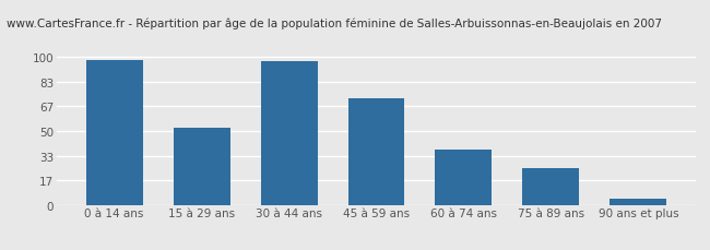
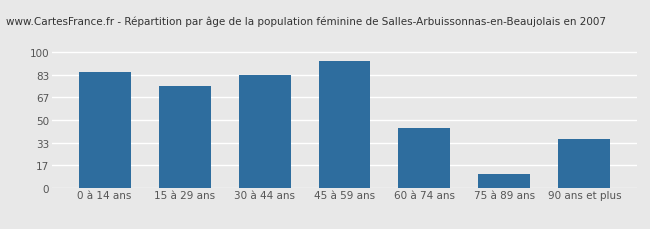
0 à 14 ans: 98 -> 85
15 à 29 ans: 52 -> 75
30 à 44 ans: 97 -> 83
45 à 59 ans: 72 -> 93
60 à 74 ans: 37 -> 44
75 à 89 ans: 25 -> 10
90 ans et plus: 4 -> 36
